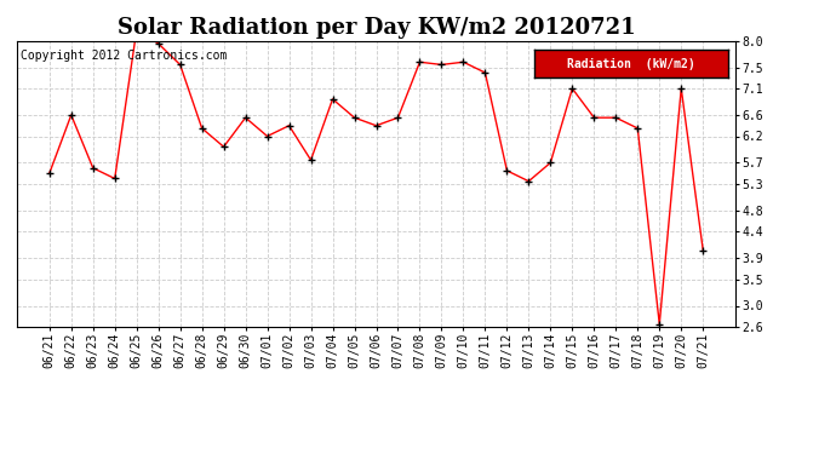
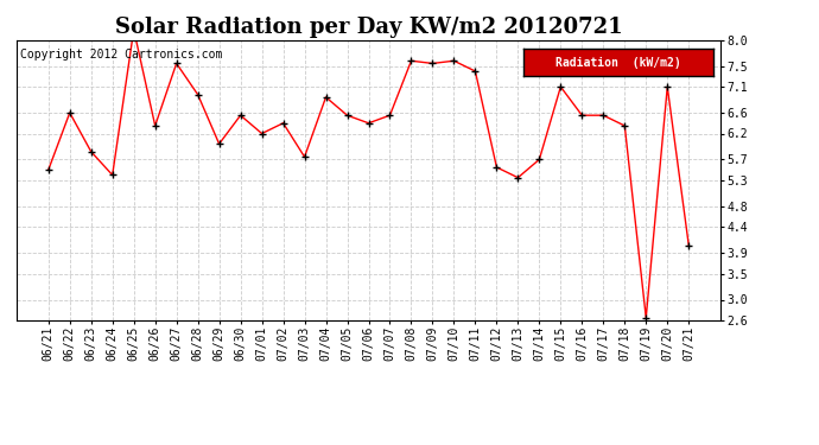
06/23: 5.60 -> 5.85
06/26: 7.95 -> 6.35
06/28: 6.35 -> 6.95
